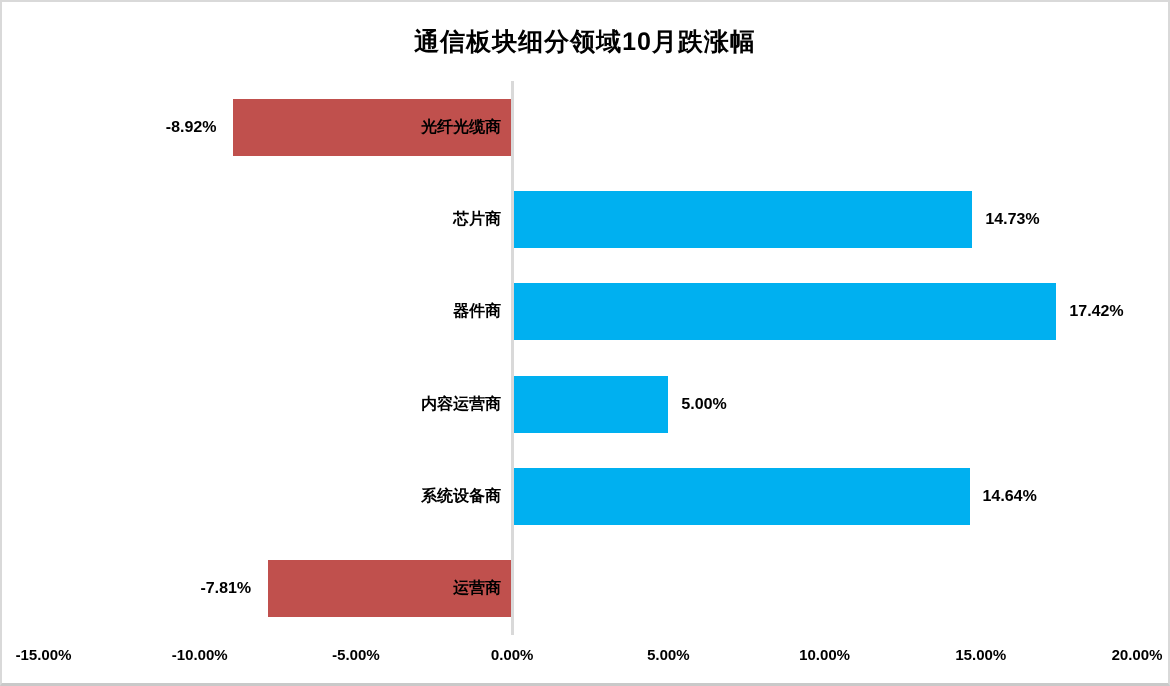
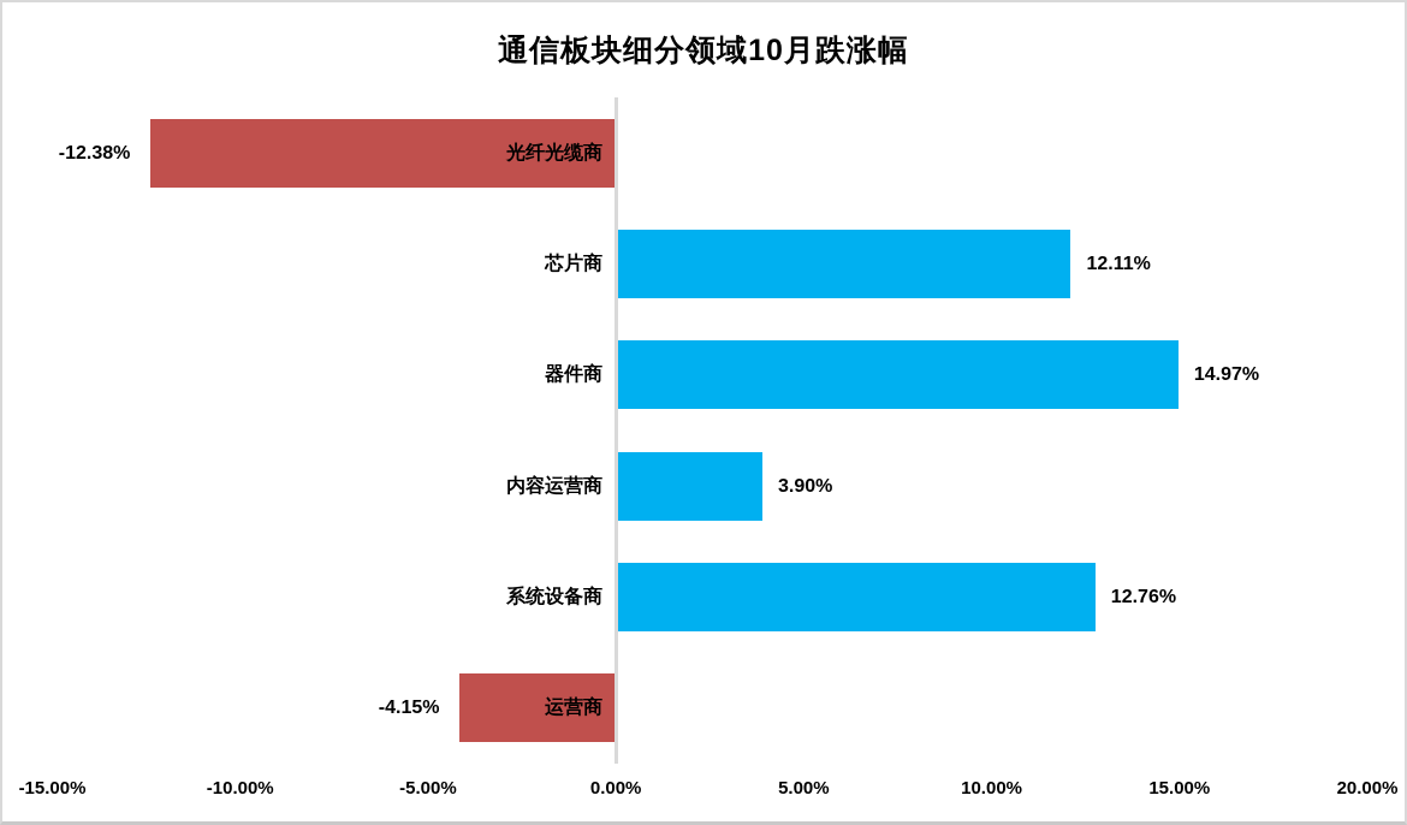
光纤光缆商: -8.92% -> -12.38%
芯片商: 14.73% -> 12.11%
器件商: 17.42% -> 14.97%
内容运营商: 5.00% -> 3.90%
系统设备商: 14.64% -> 12.76%
运营商: -7.81% -> -4.15%
